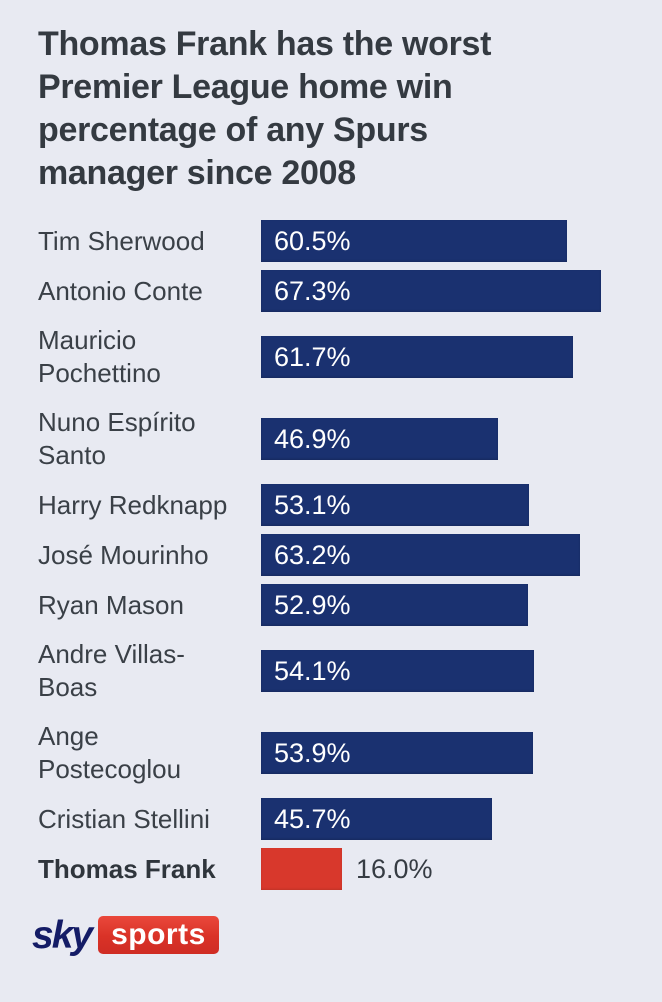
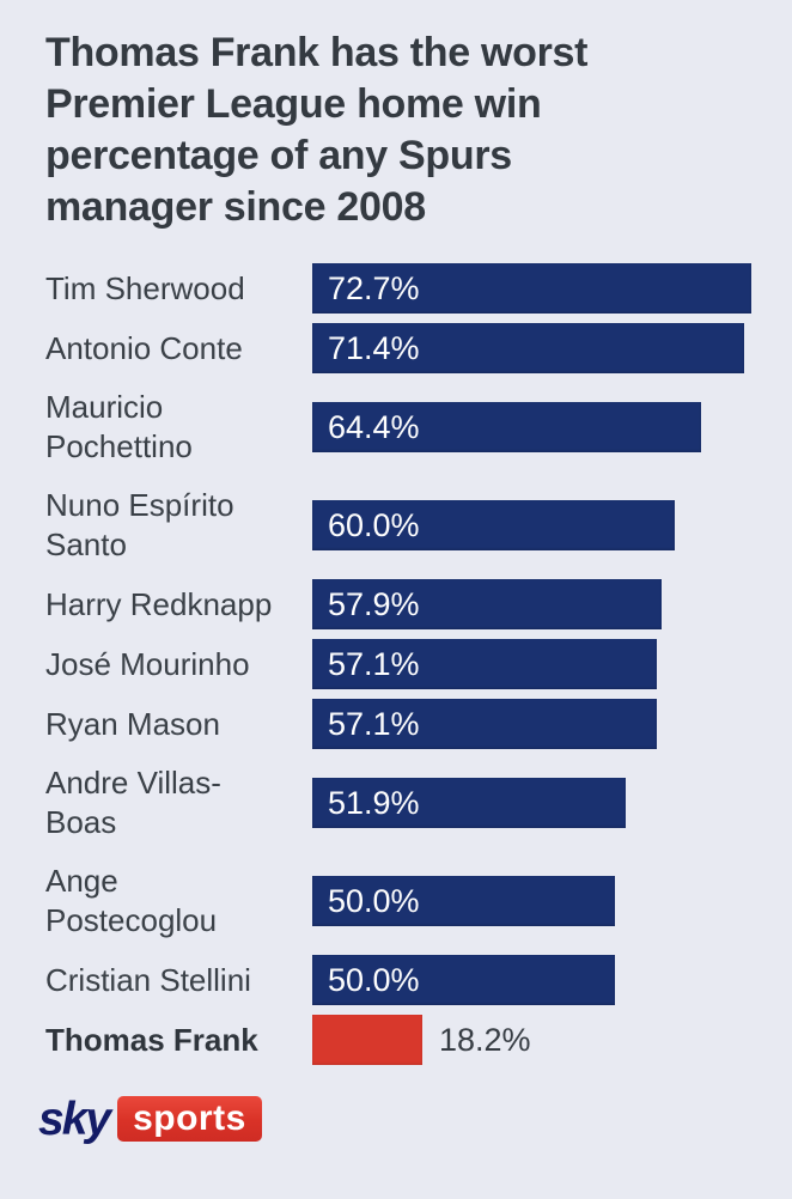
Tim Sherwood: 60.5% -> 72.7%
Antonio Conte: 67.3% -> 71.4%
Mauricio Pochettino: 61.7% -> 64.4%
Nuno Espírito Santo: 46.9% -> 60.0%
Harry Redknapp: 53.1% -> 57.9%
José Mourinho: 63.2% -> 57.1%
Ryan Mason: 52.9% -> 57.1%
Andre Villas-Boas: 54.1% -> 51.9%
Ange Postecoglou: 53.9% -> 50.0%
Cristian Stellini: 45.7% -> 50.0%
Thomas Frank: 16.0% -> 18.2%
